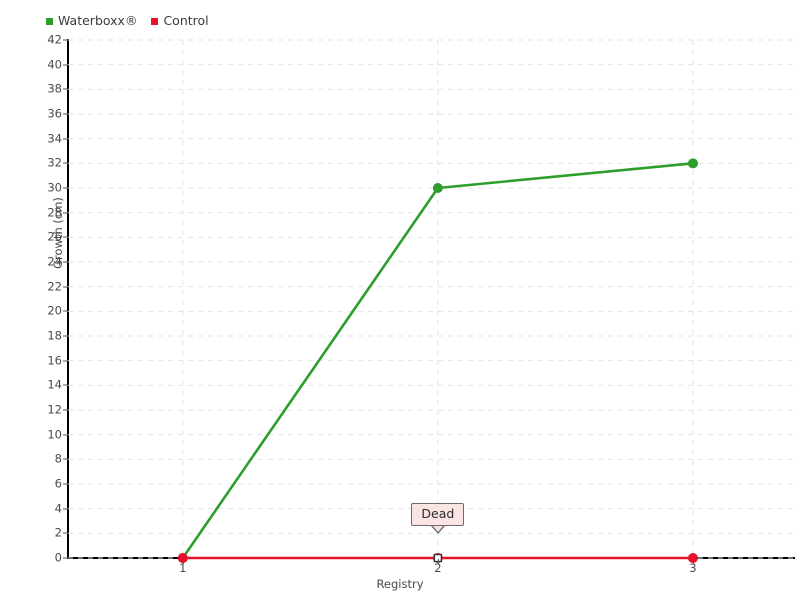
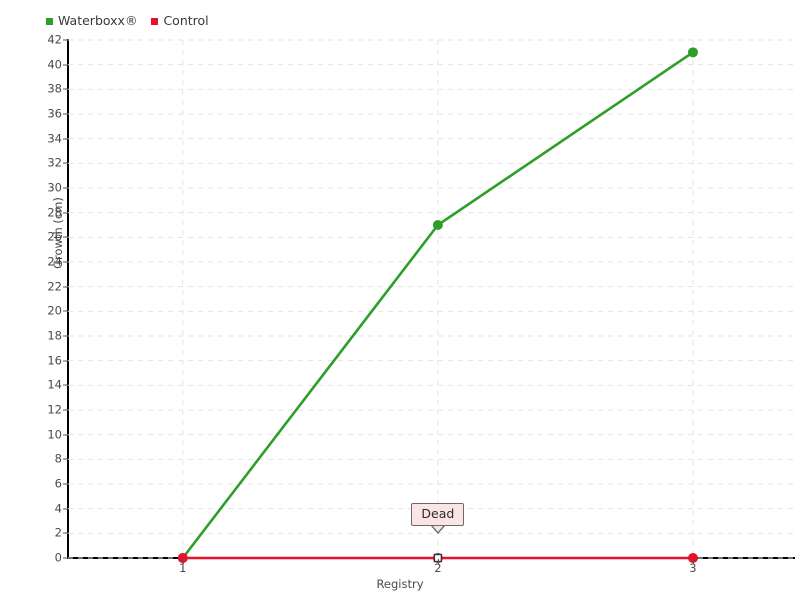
Waterboxx®/2: 30 -> 27
Waterboxx®/3: 32 -> 41
